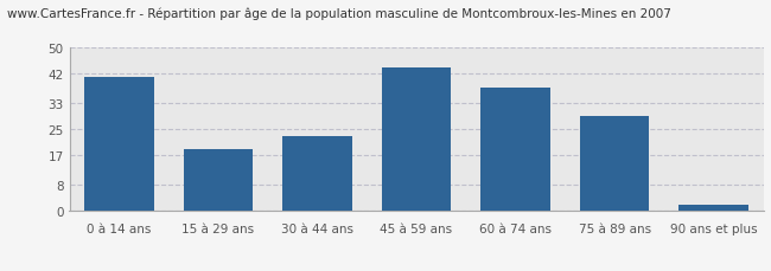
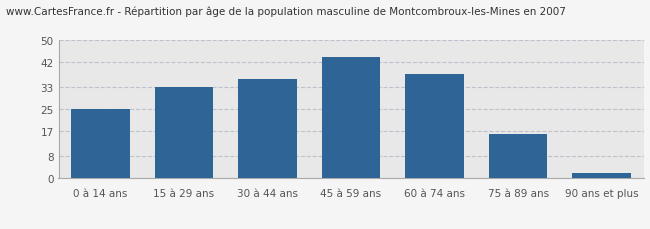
0 à 14 ans: 41 -> 25
15 à 29 ans: 19 -> 33
30 à 44 ans: 23 -> 36
75 à 89 ans: 29 -> 16
